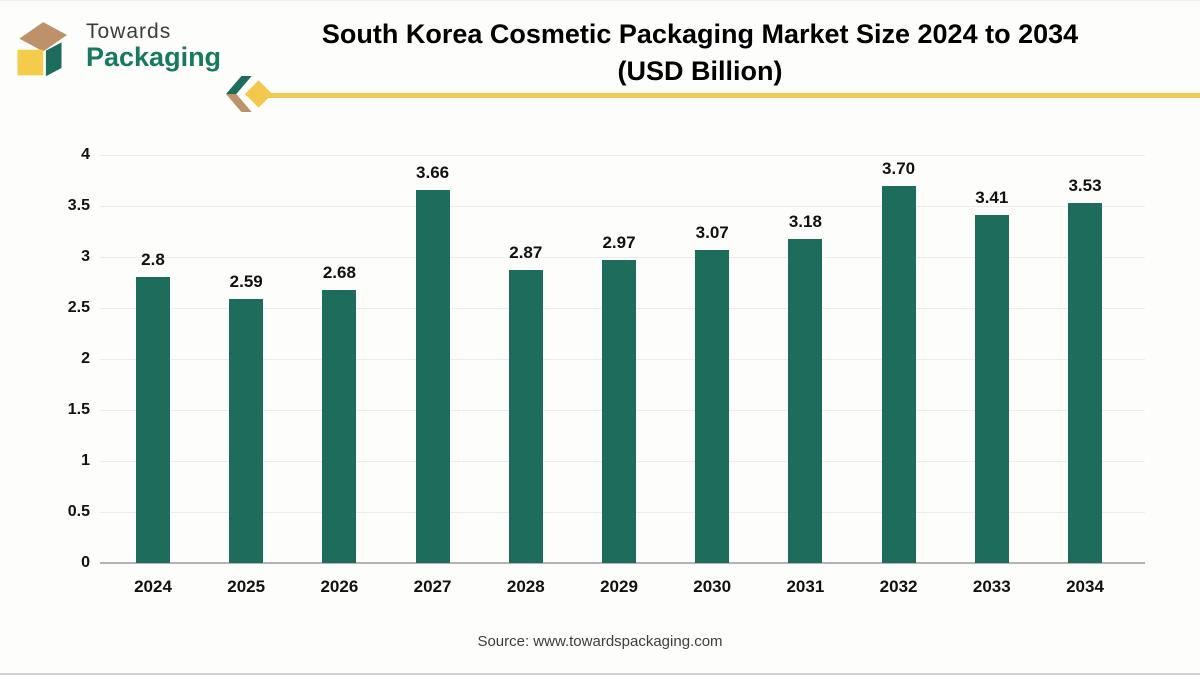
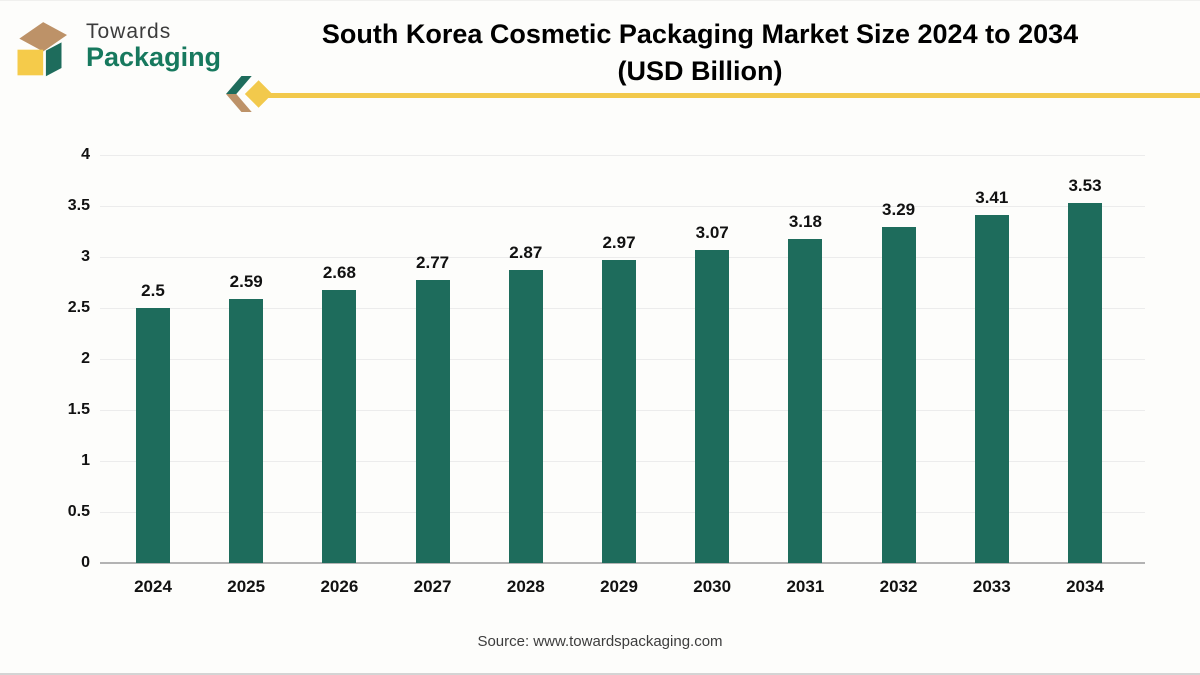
2024: 2.8 -> 2.5
2027: 3.66 -> 2.77
2032: 3.70 -> 3.29
